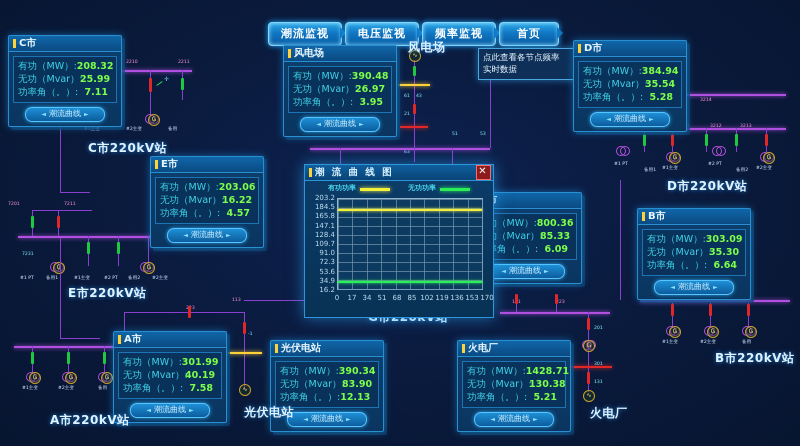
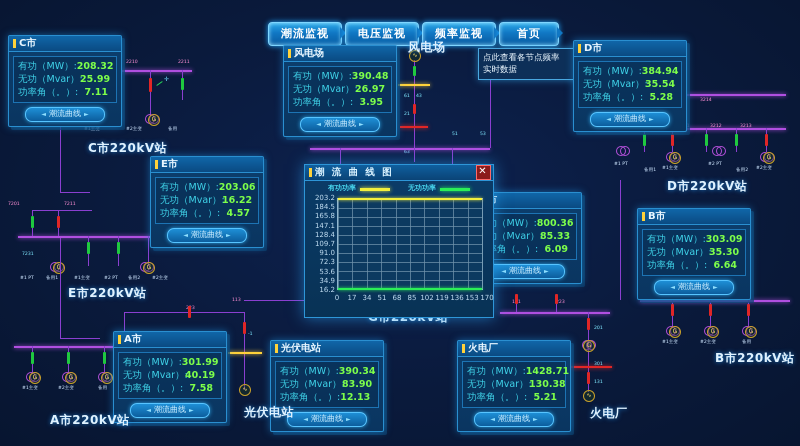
有功功率/0: 180 -> 200
无功功率/0: 30 -> 20
有功功率/17: 150 -> 200
有功功率/51: 150 -> 200
无功功率/68: 90 -> 20
